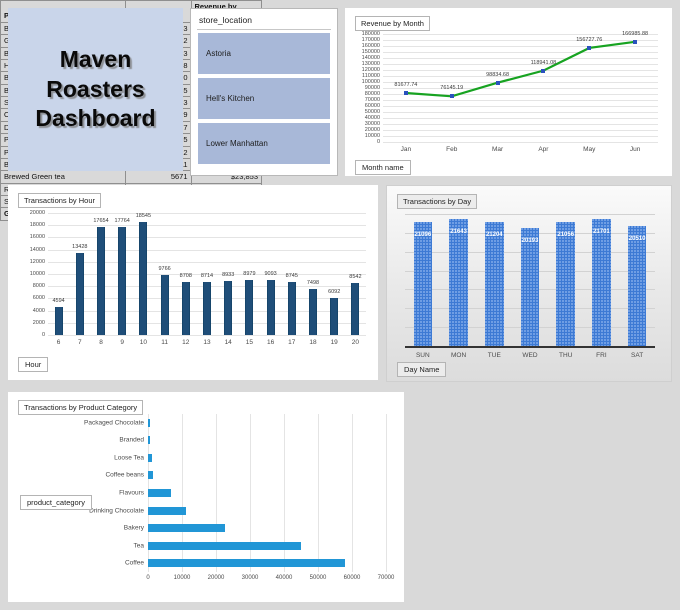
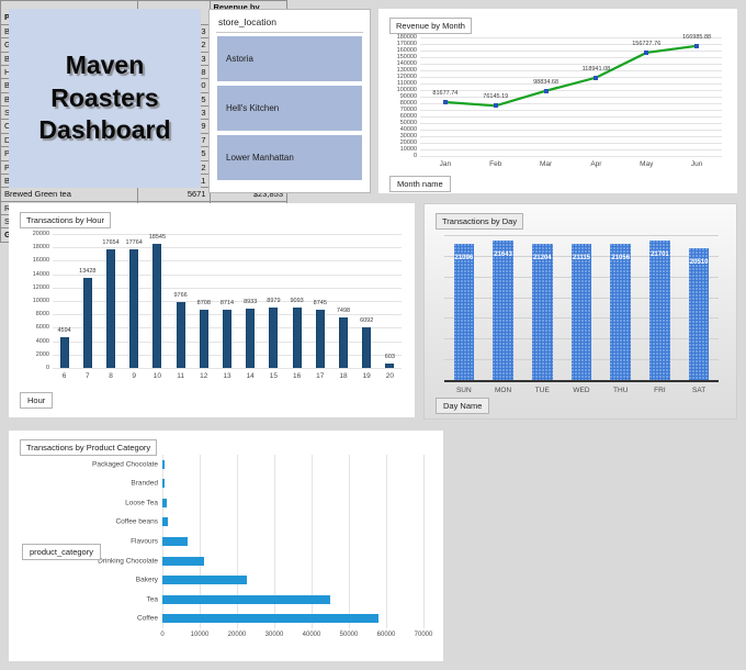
Transactions by Hour/20: 8542 -> 603
Transactions by Day/WED: 20193 -> 21115
